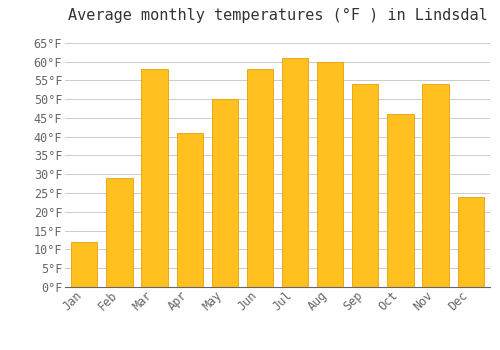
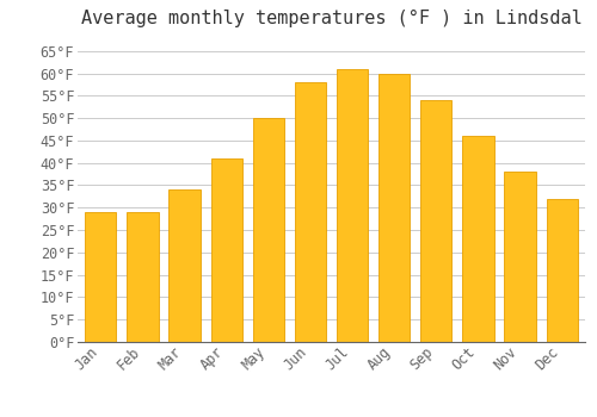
Jan: 12°F -> 29°F
Mar: 58°F -> 34°F
Nov: 54°F -> 38°F
Dec: 24°F -> 32°F
